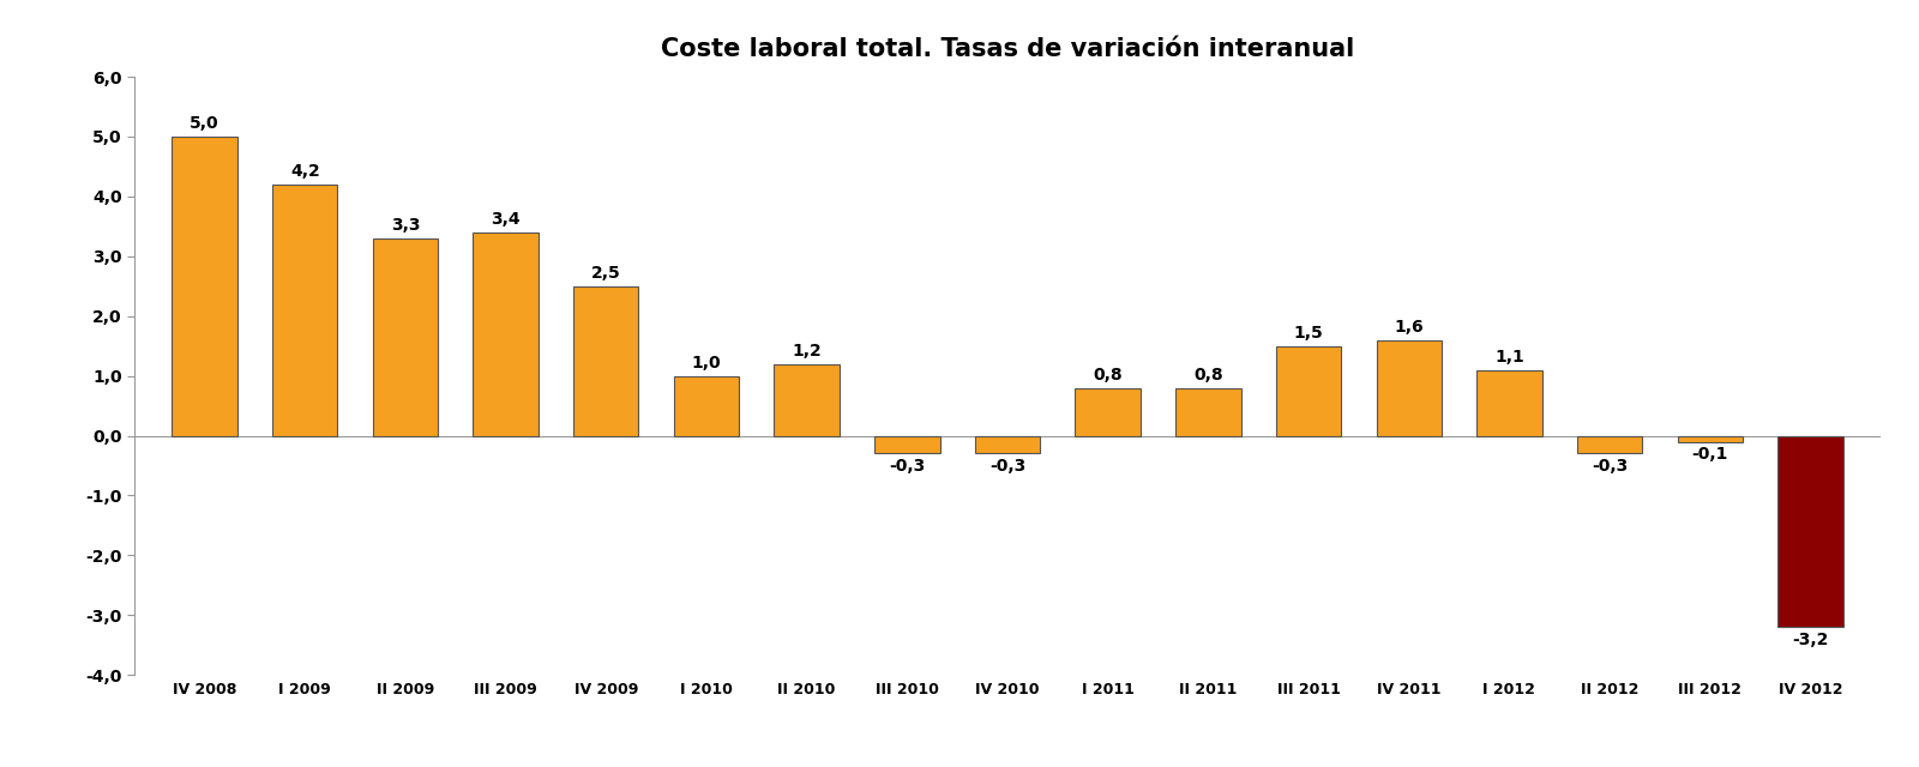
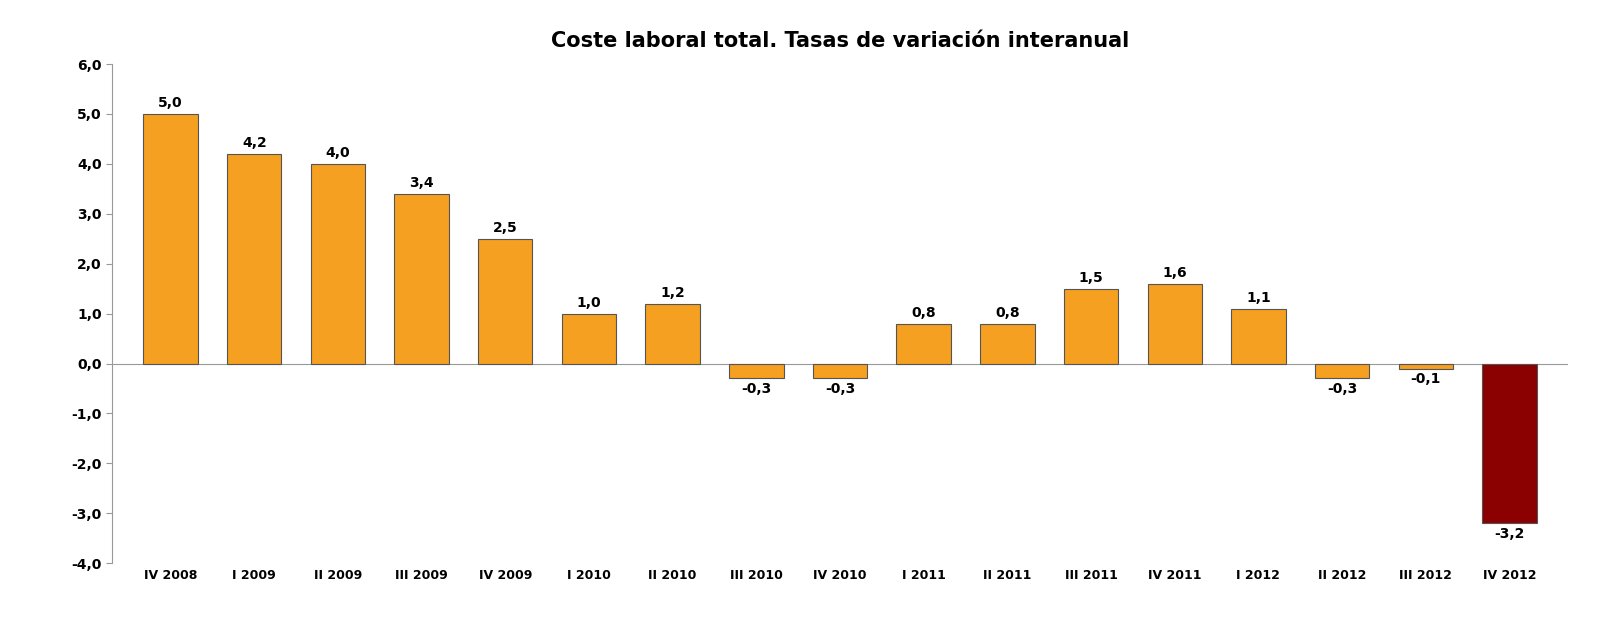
II 2009: 3,3 -> 4,0
